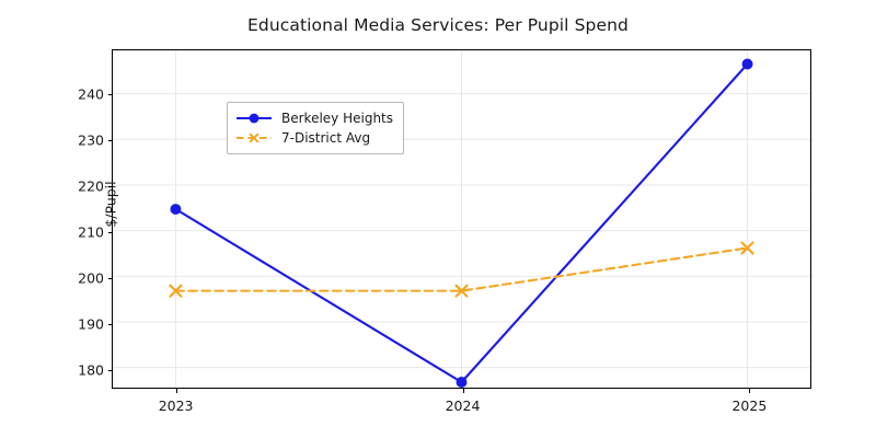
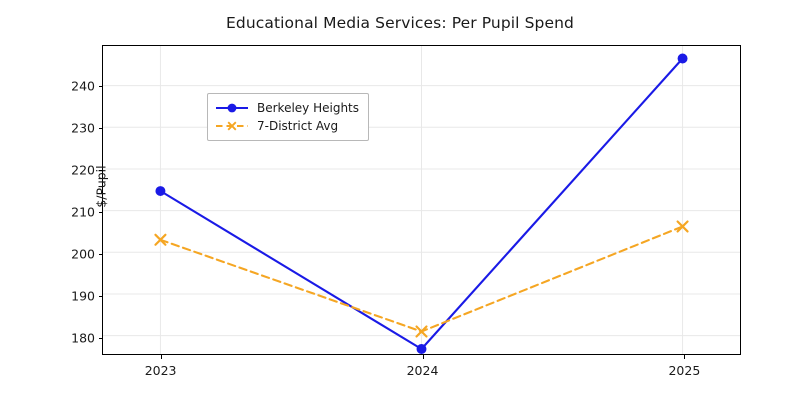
7-District Avg/2023: 197 -> 203
7-District Avg/2024: 197 -> 181
